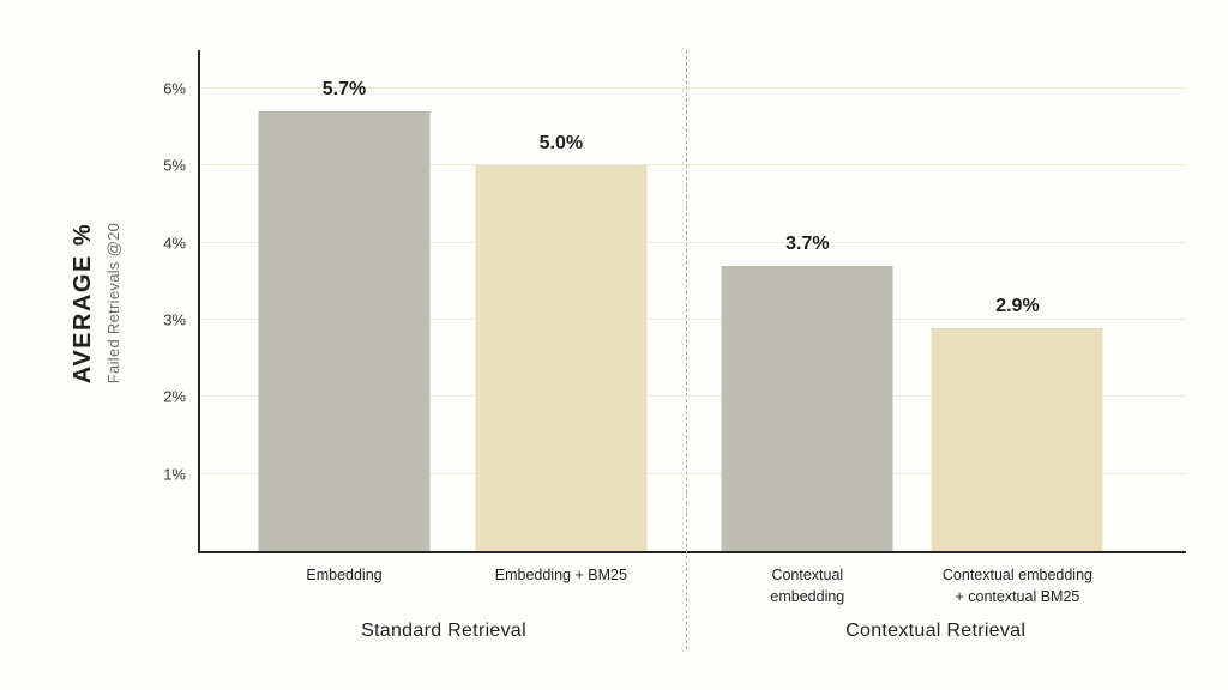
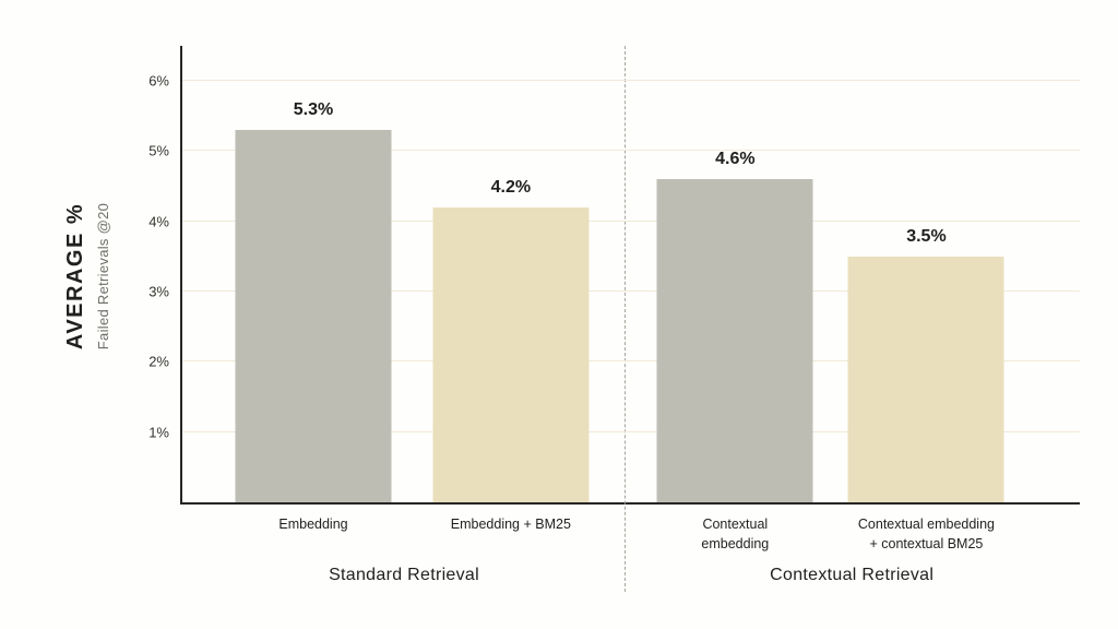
Embedding: 5.7% -> 5.3%
Embedding + BM25: 5.0% -> 4.2%
Contextual embedding: 3.7% -> 4.6%
Contextual embedding + contextual BM25: 2.9% -> 3.5%
